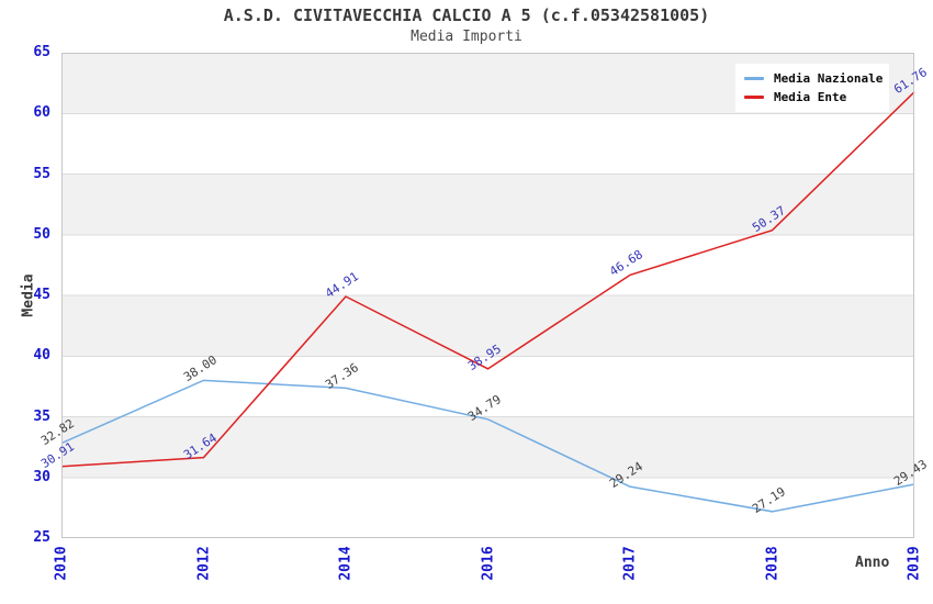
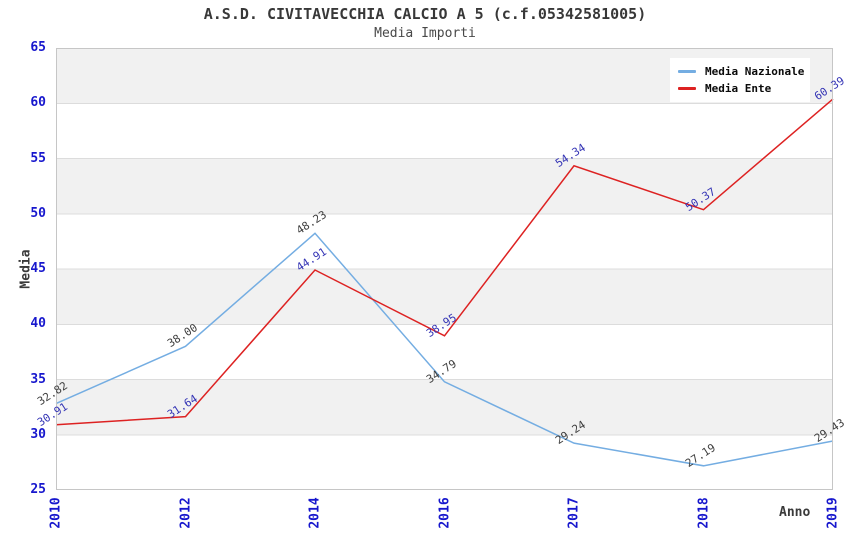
Media Nazionale/2014: 37.36 -> 48.23
Media Ente/2017: 46.68 -> 54.34
Media Ente/2019: 61.76 -> 60.39
